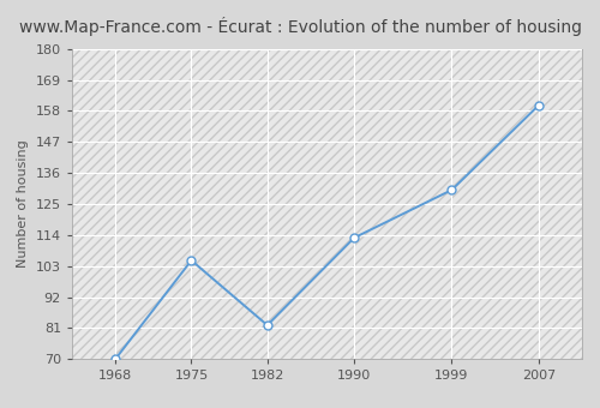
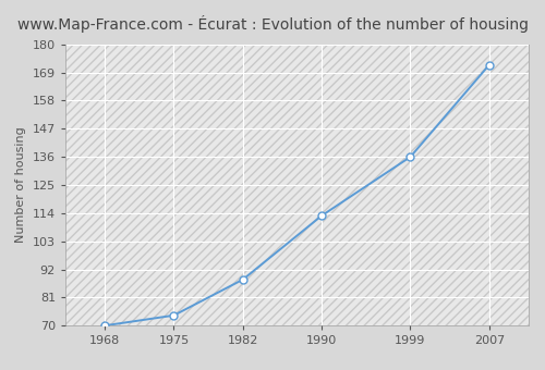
1975: 105 -> 74
1982: 82 -> 88
1999: 130 -> 136
2007: 160 -> 172
